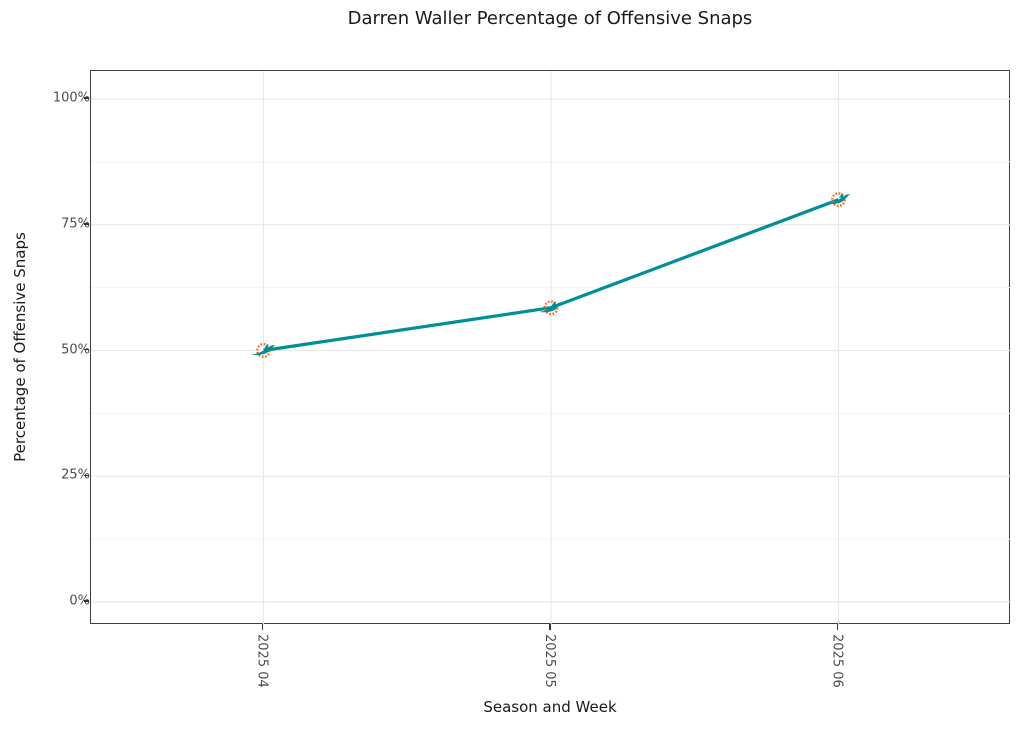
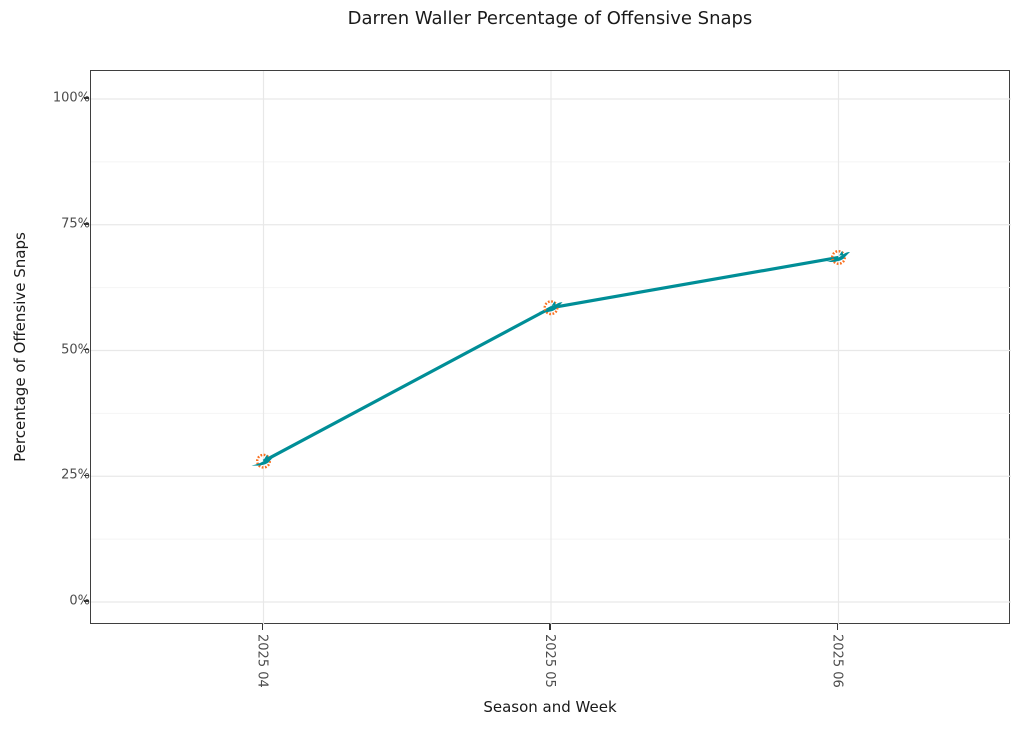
2025 04: 50% -> 28%
2025 06: 80% -> 68%
